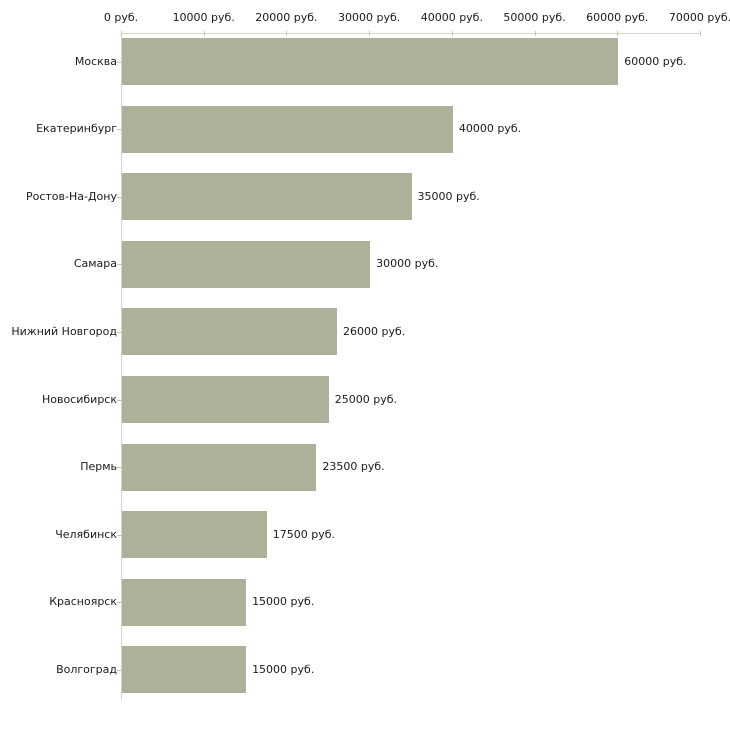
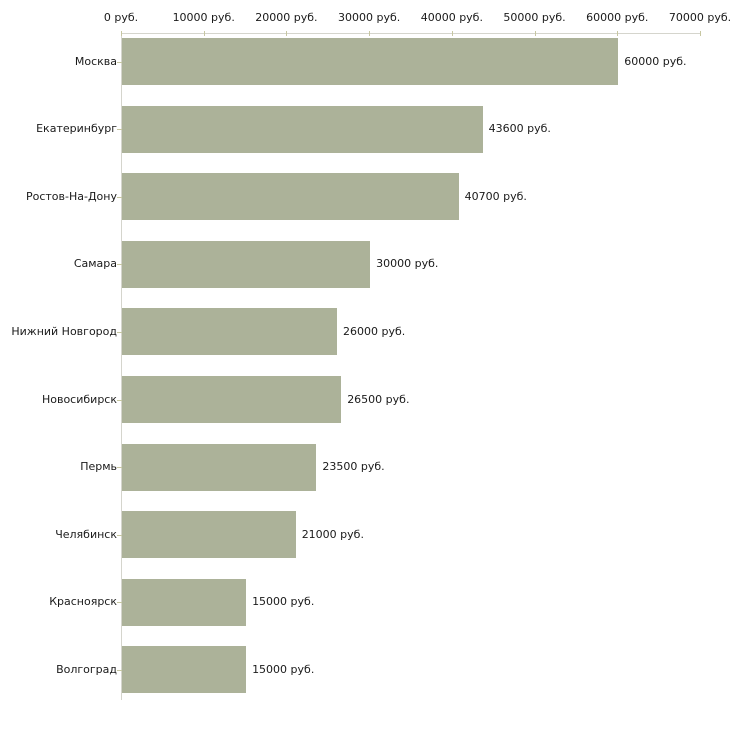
Екатеринбург: 40000 -> 43600
Ростов-На-Дону: 35000 -> 40700
Новосибирск: 25000 -> 26500
Челябинск: 17500 -> 21000
